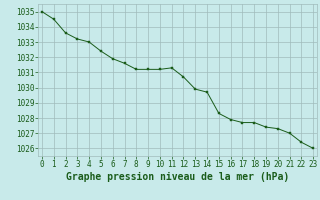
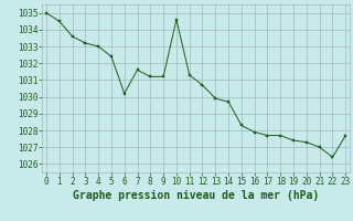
6: 1031.9 -> 1030.2
10: 1031.2 -> 1034.6
23: 1026.0 -> 1027.7
